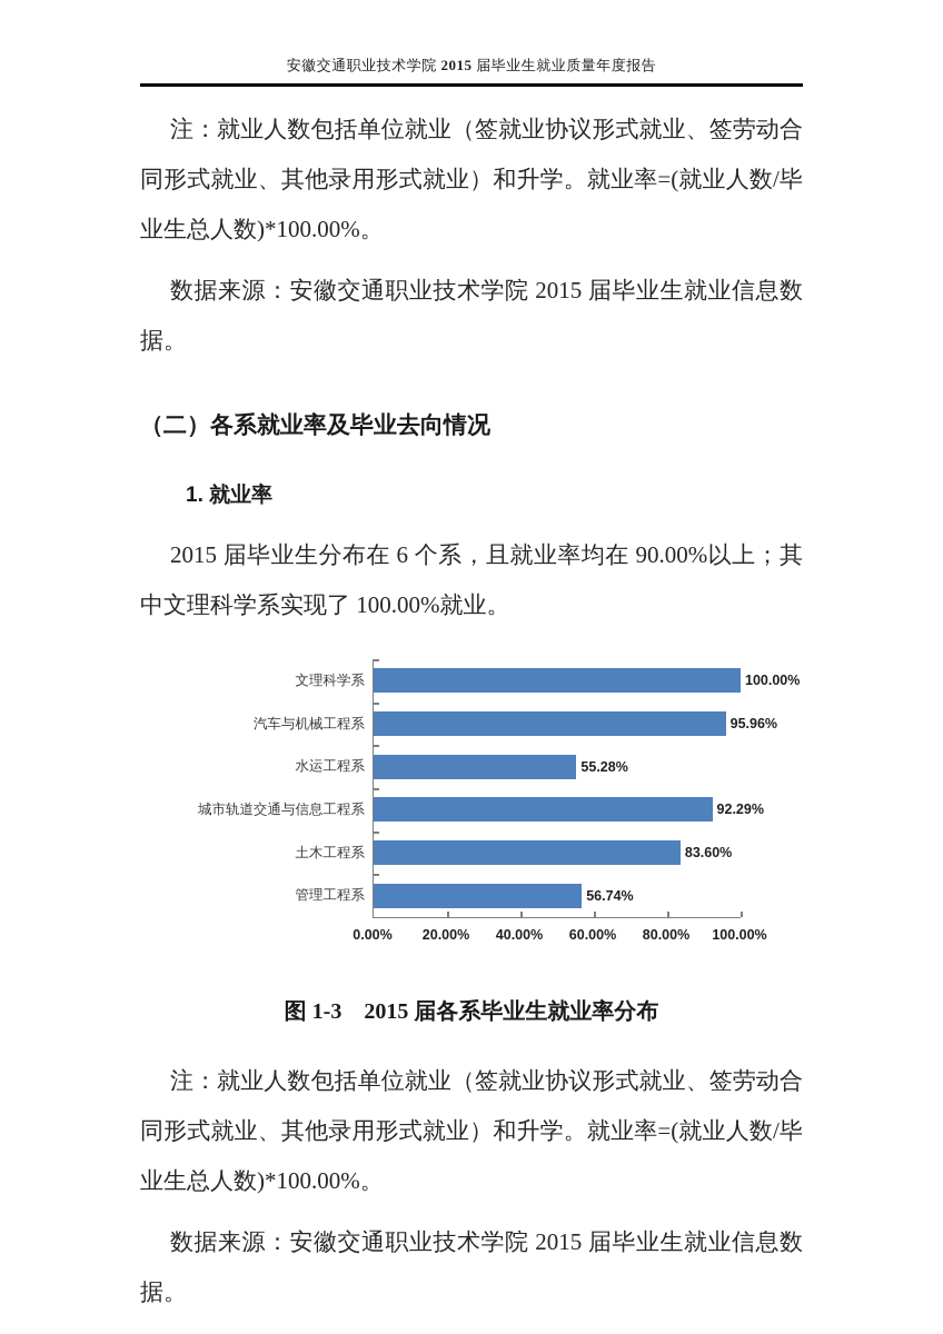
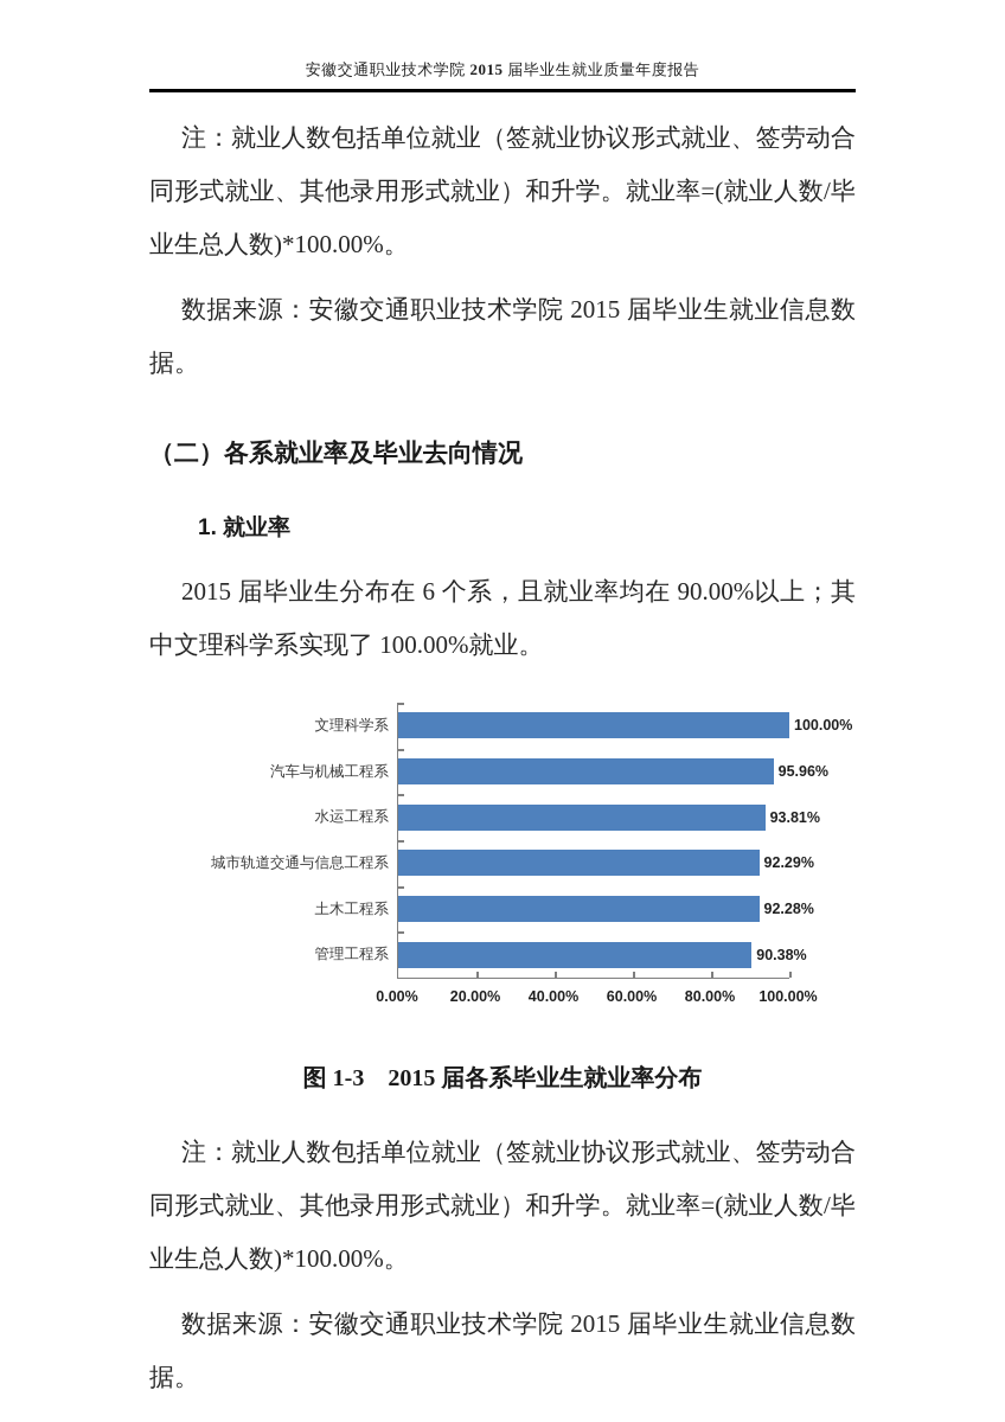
水运工程系: 55.28% -> 93.81%
土木工程系: 83.60% -> 92.28%
管理工程系: 56.74% -> 90.38%
